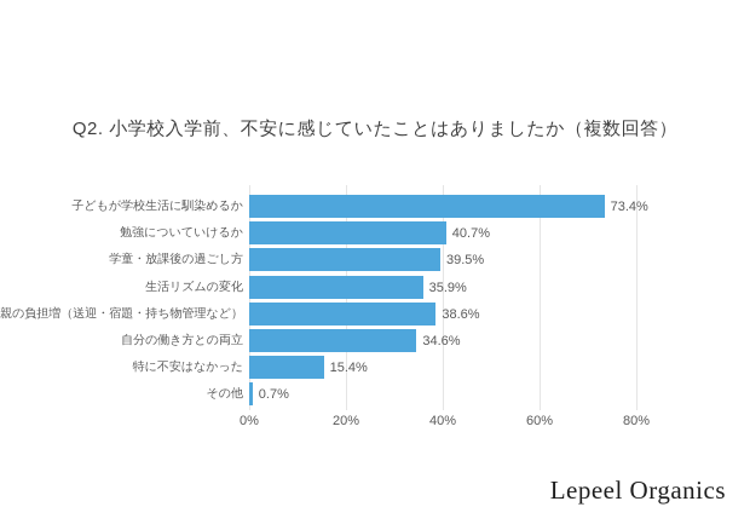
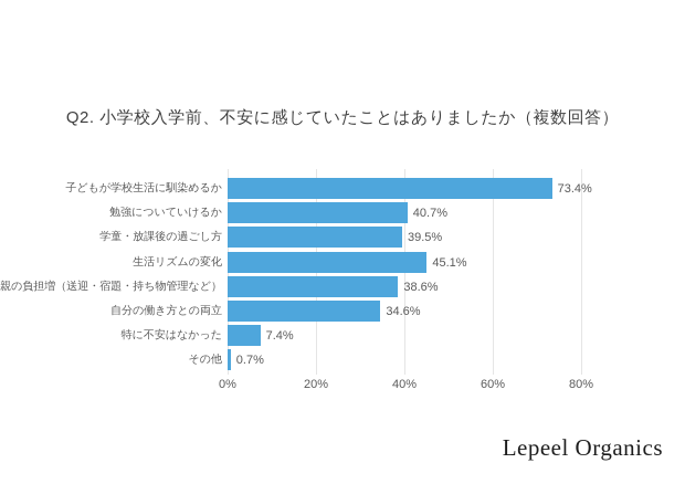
生活リズムの変化: 35.9% -> 45.1%
特に不安はなかった: 15.4% -> 7.4%
